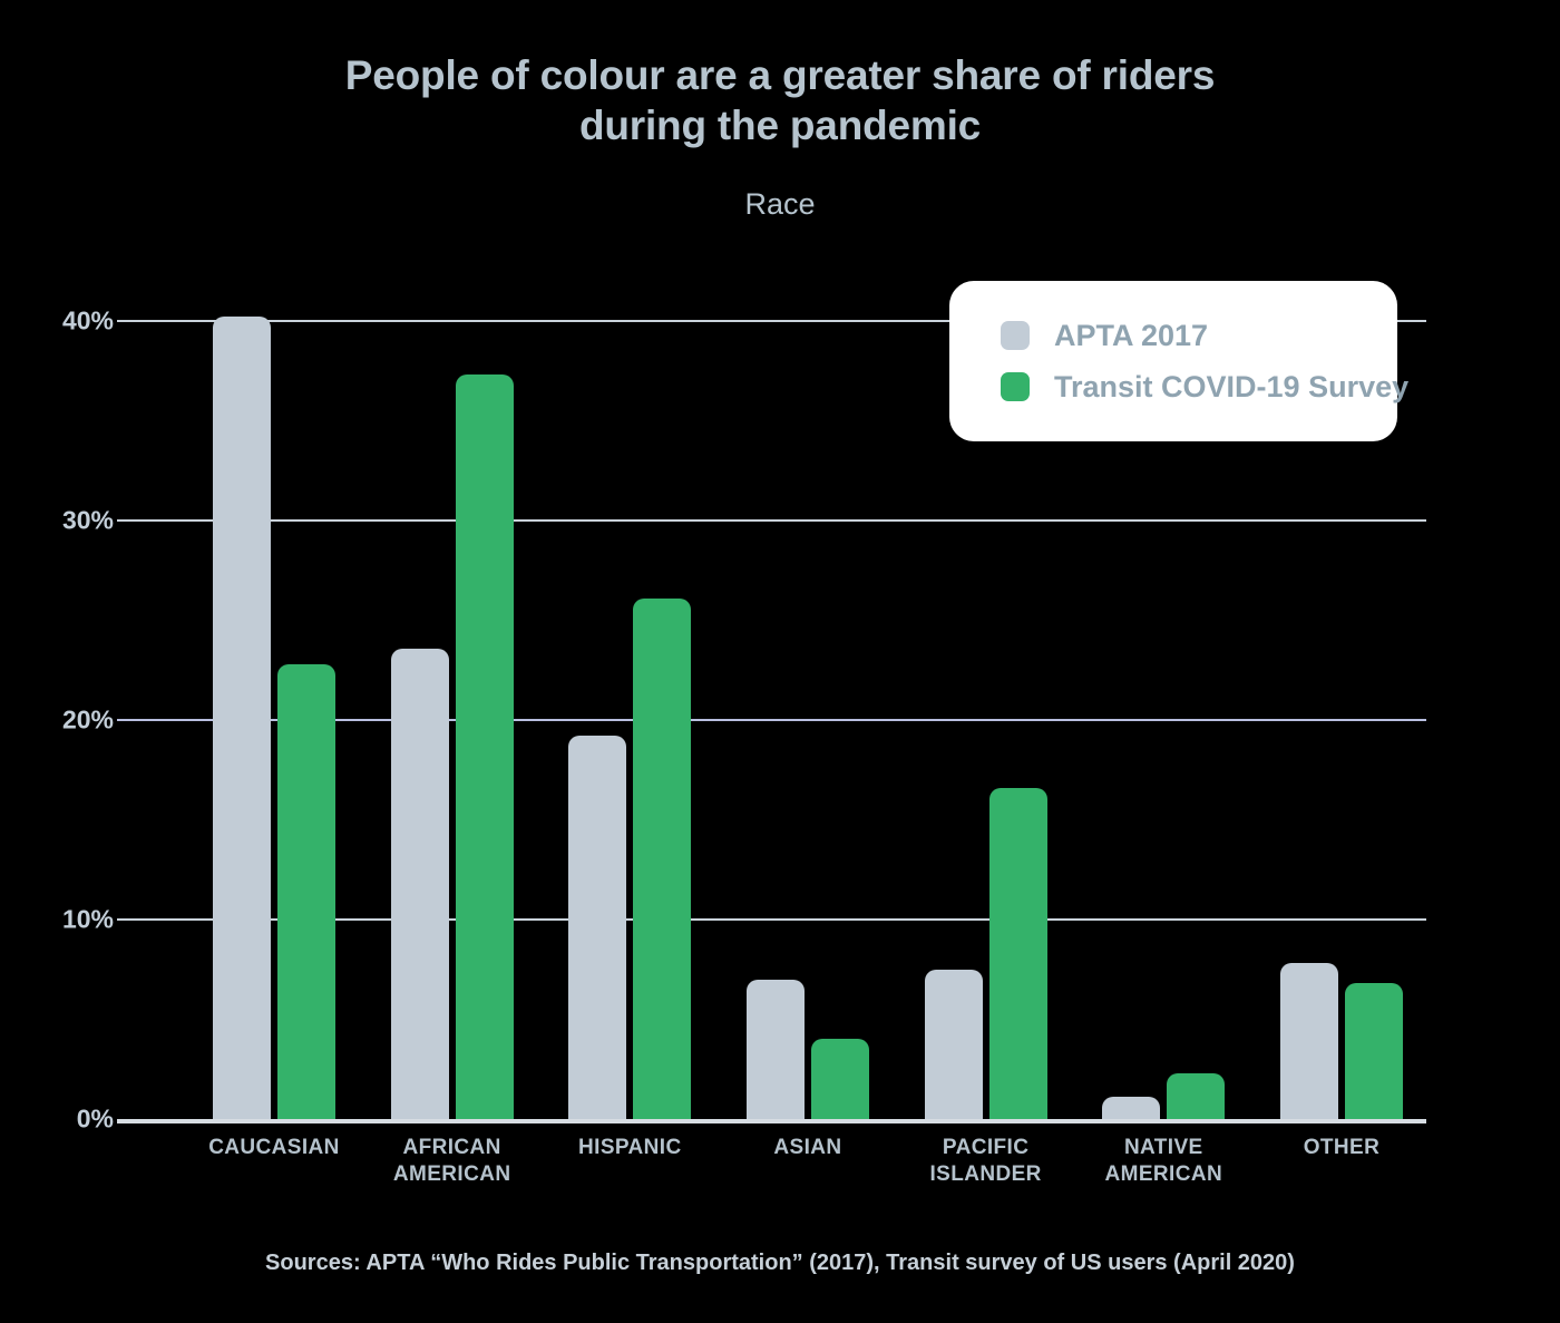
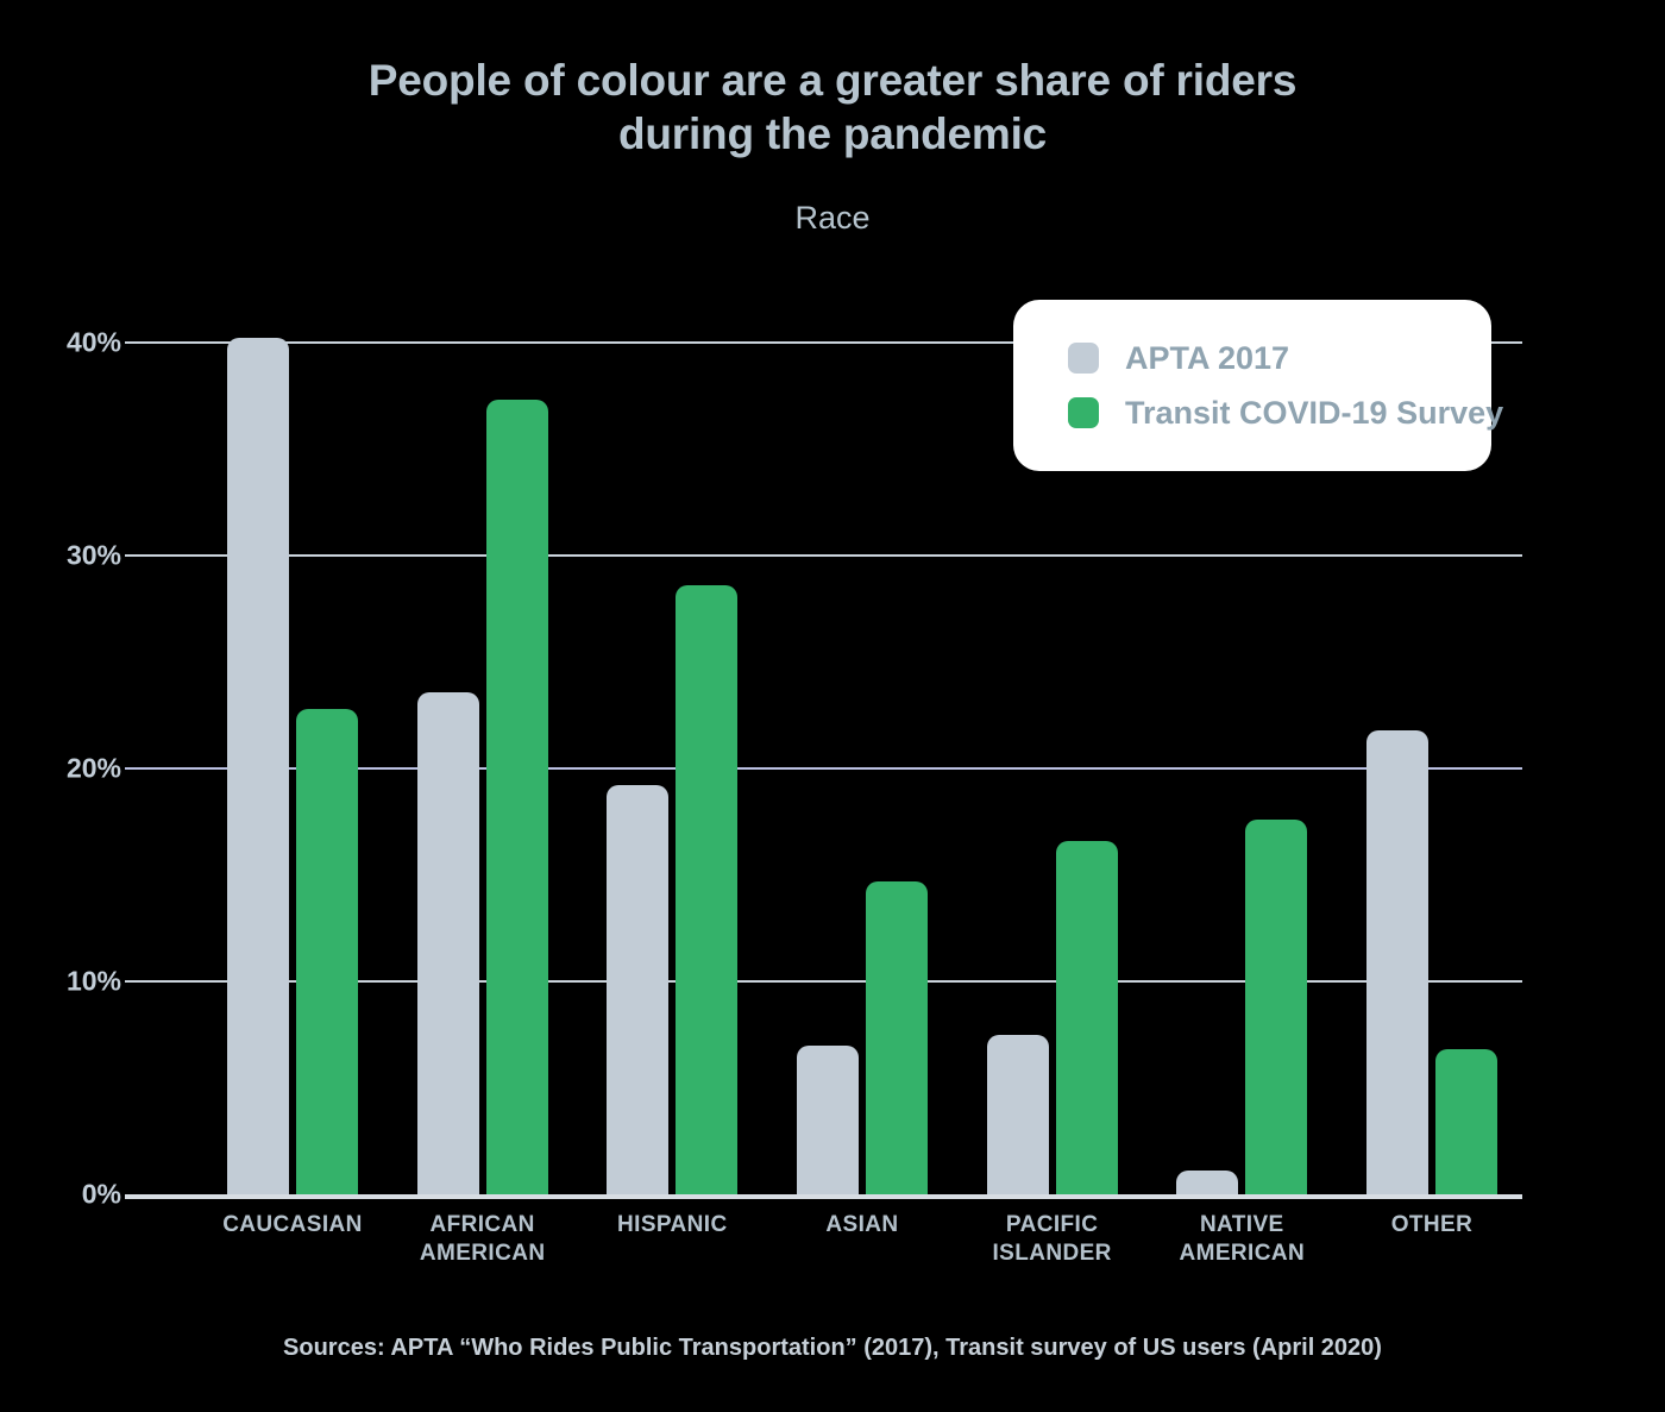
Transit COVID-19 Survey/HISPANIC: 26.1% -> 28.6%
Transit COVID-19 Survey/ASIAN: 4.0% -> 14.7%
Transit COVID-19 Survey/NATIVE AMERICAN: 2.3% -> 17.6%
APTA 2017/OTHER: 7.8% -> 21.8%
